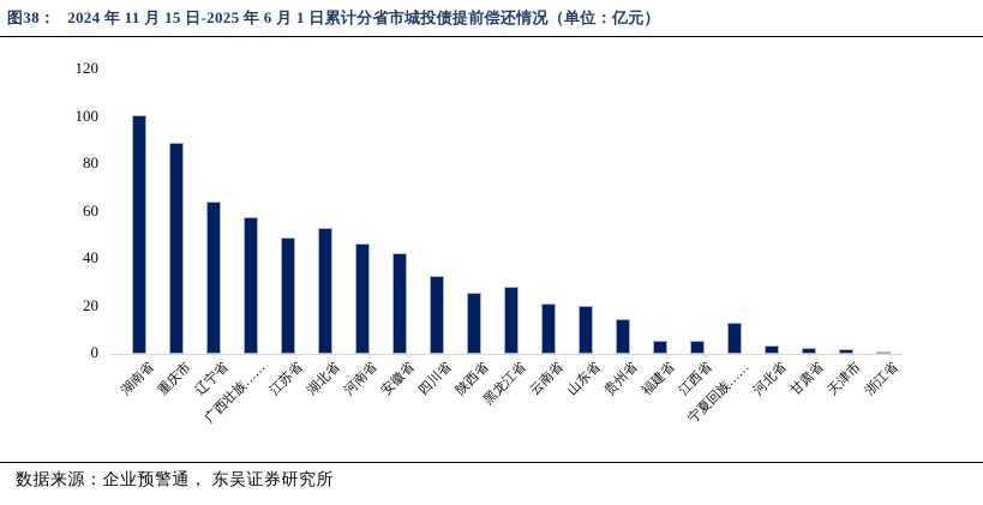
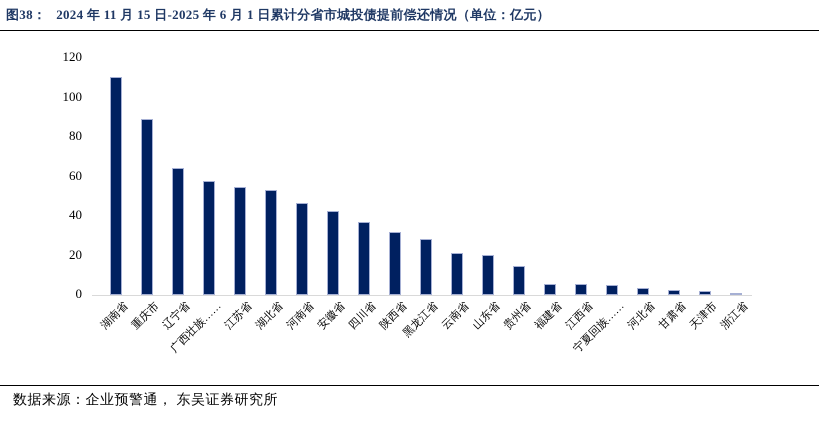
湖南省: 101 -> 110
江苏省: 49 -> 54
四川省: 33 -> 37
陕西省: 26 -> 32
宁夏回族……: 13 -> 5
